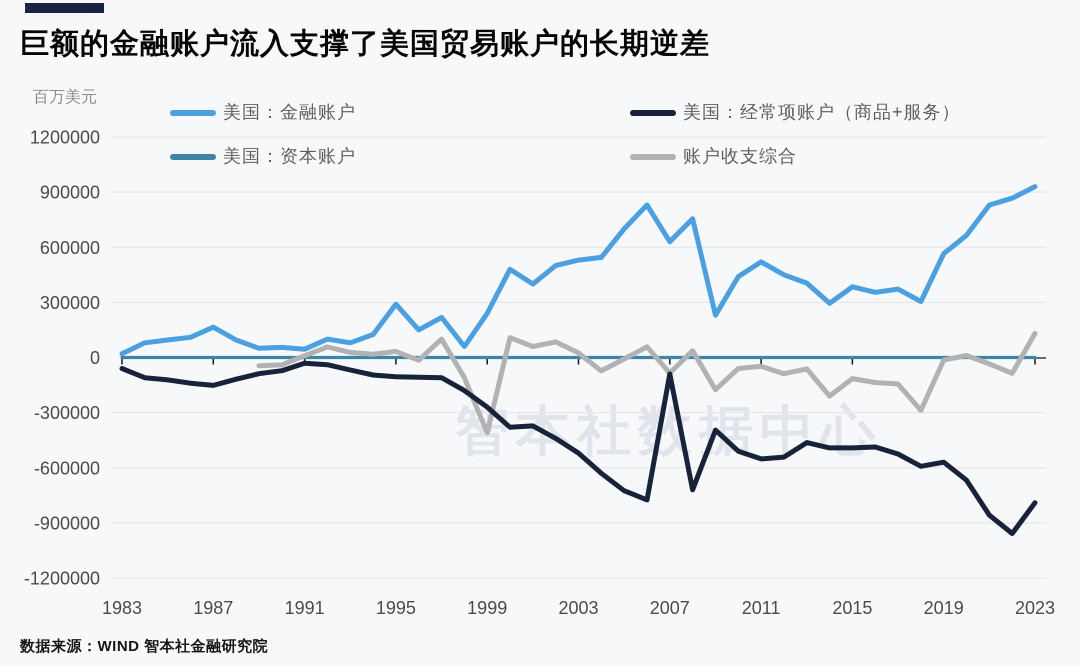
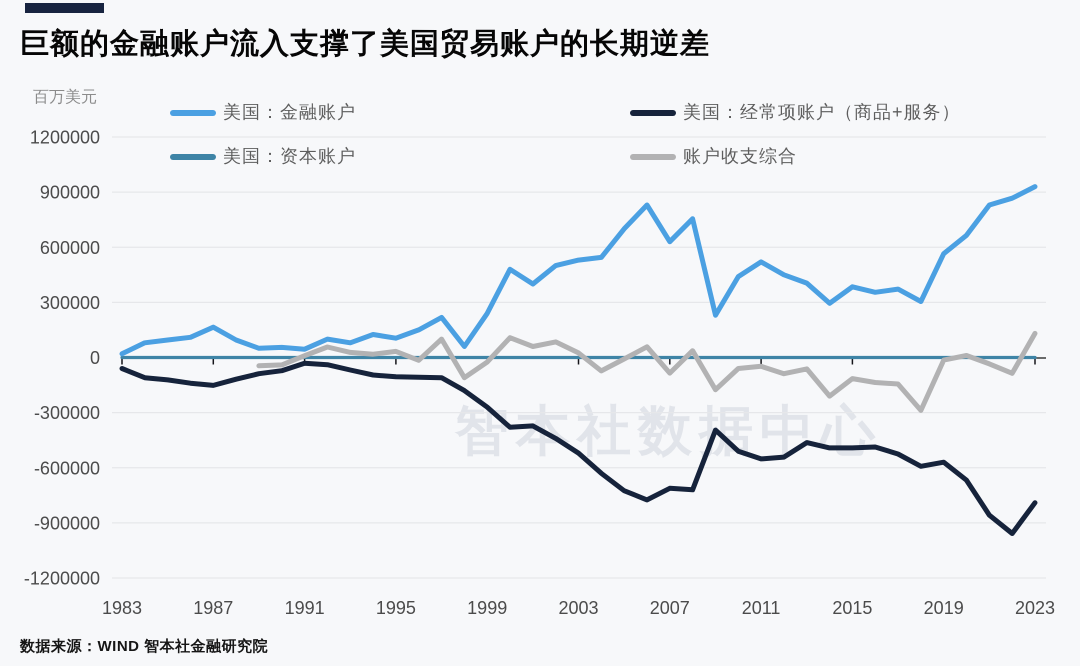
美国：金融账户/1995: 290000 -> 100000
账户收支综合/1999: -410000 -> -20000
美国：经常项账户（商品+服务）/2007: -90000 -> -710000
